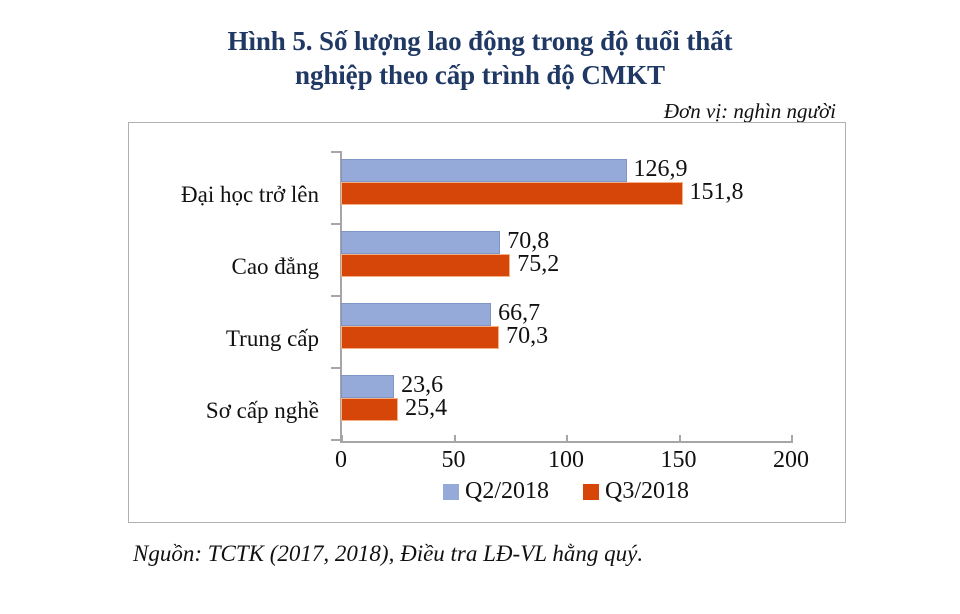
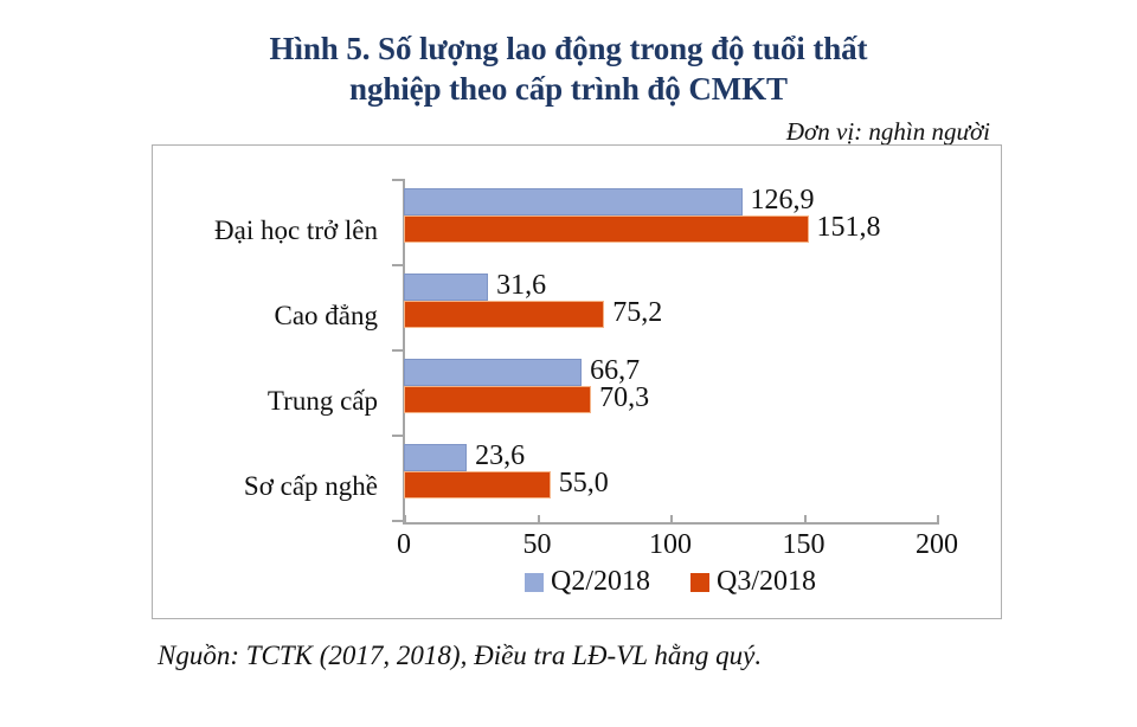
Q2/2018/Cao đẳng: 70,8 -> 31,6
Q3/2018/Sơ cấp nghề: 25,4 -> 55,0
